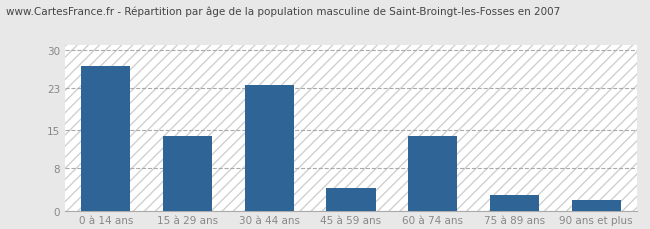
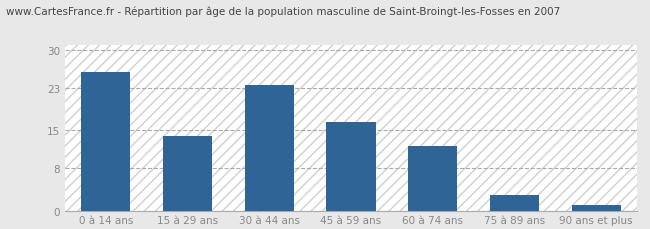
0 à 14 ans: 27.0 -> 26.0
45 à 59 ans: 4.2 -> 16.5
60 à 74 ans: 14.0 -> 12.0
90 ans et plus: 2.0 -> 1.0
